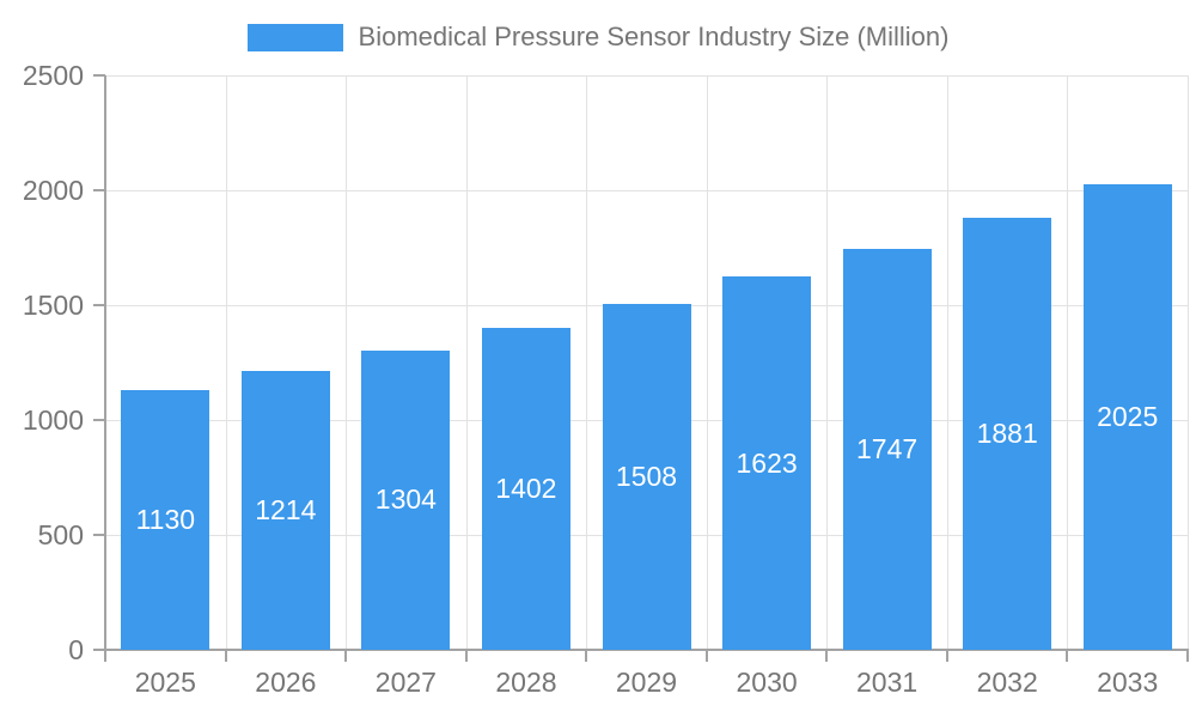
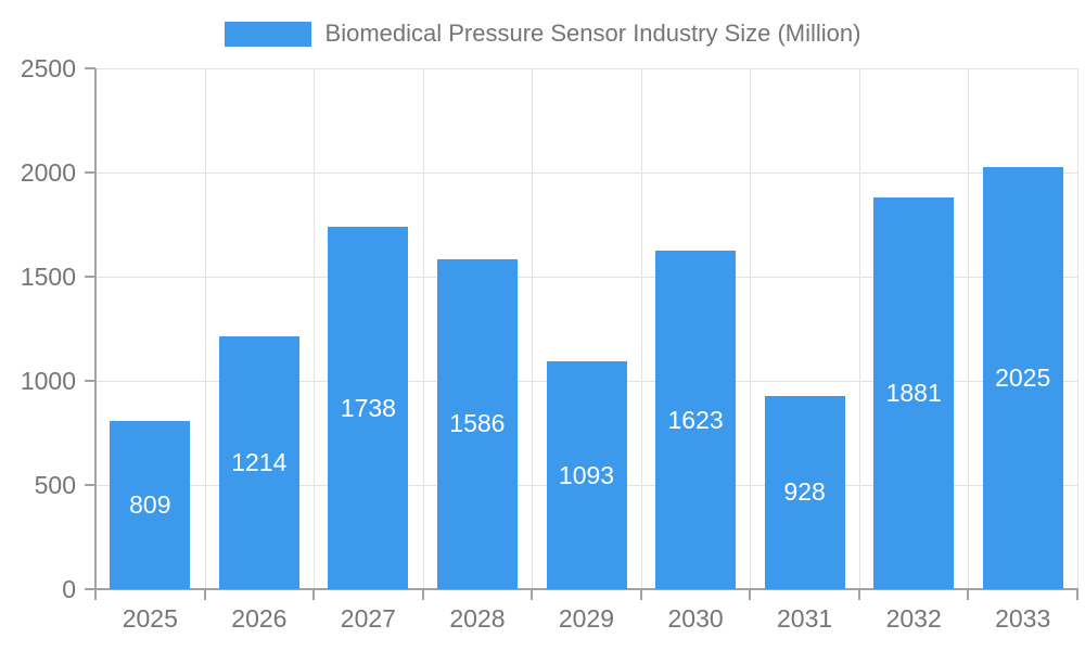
2025: 1130 -> 809
2027: 1304 -> 1738
2028: 1402 -> 1586
2029: 1508 -> 1093
2031: 1747 -> 928
